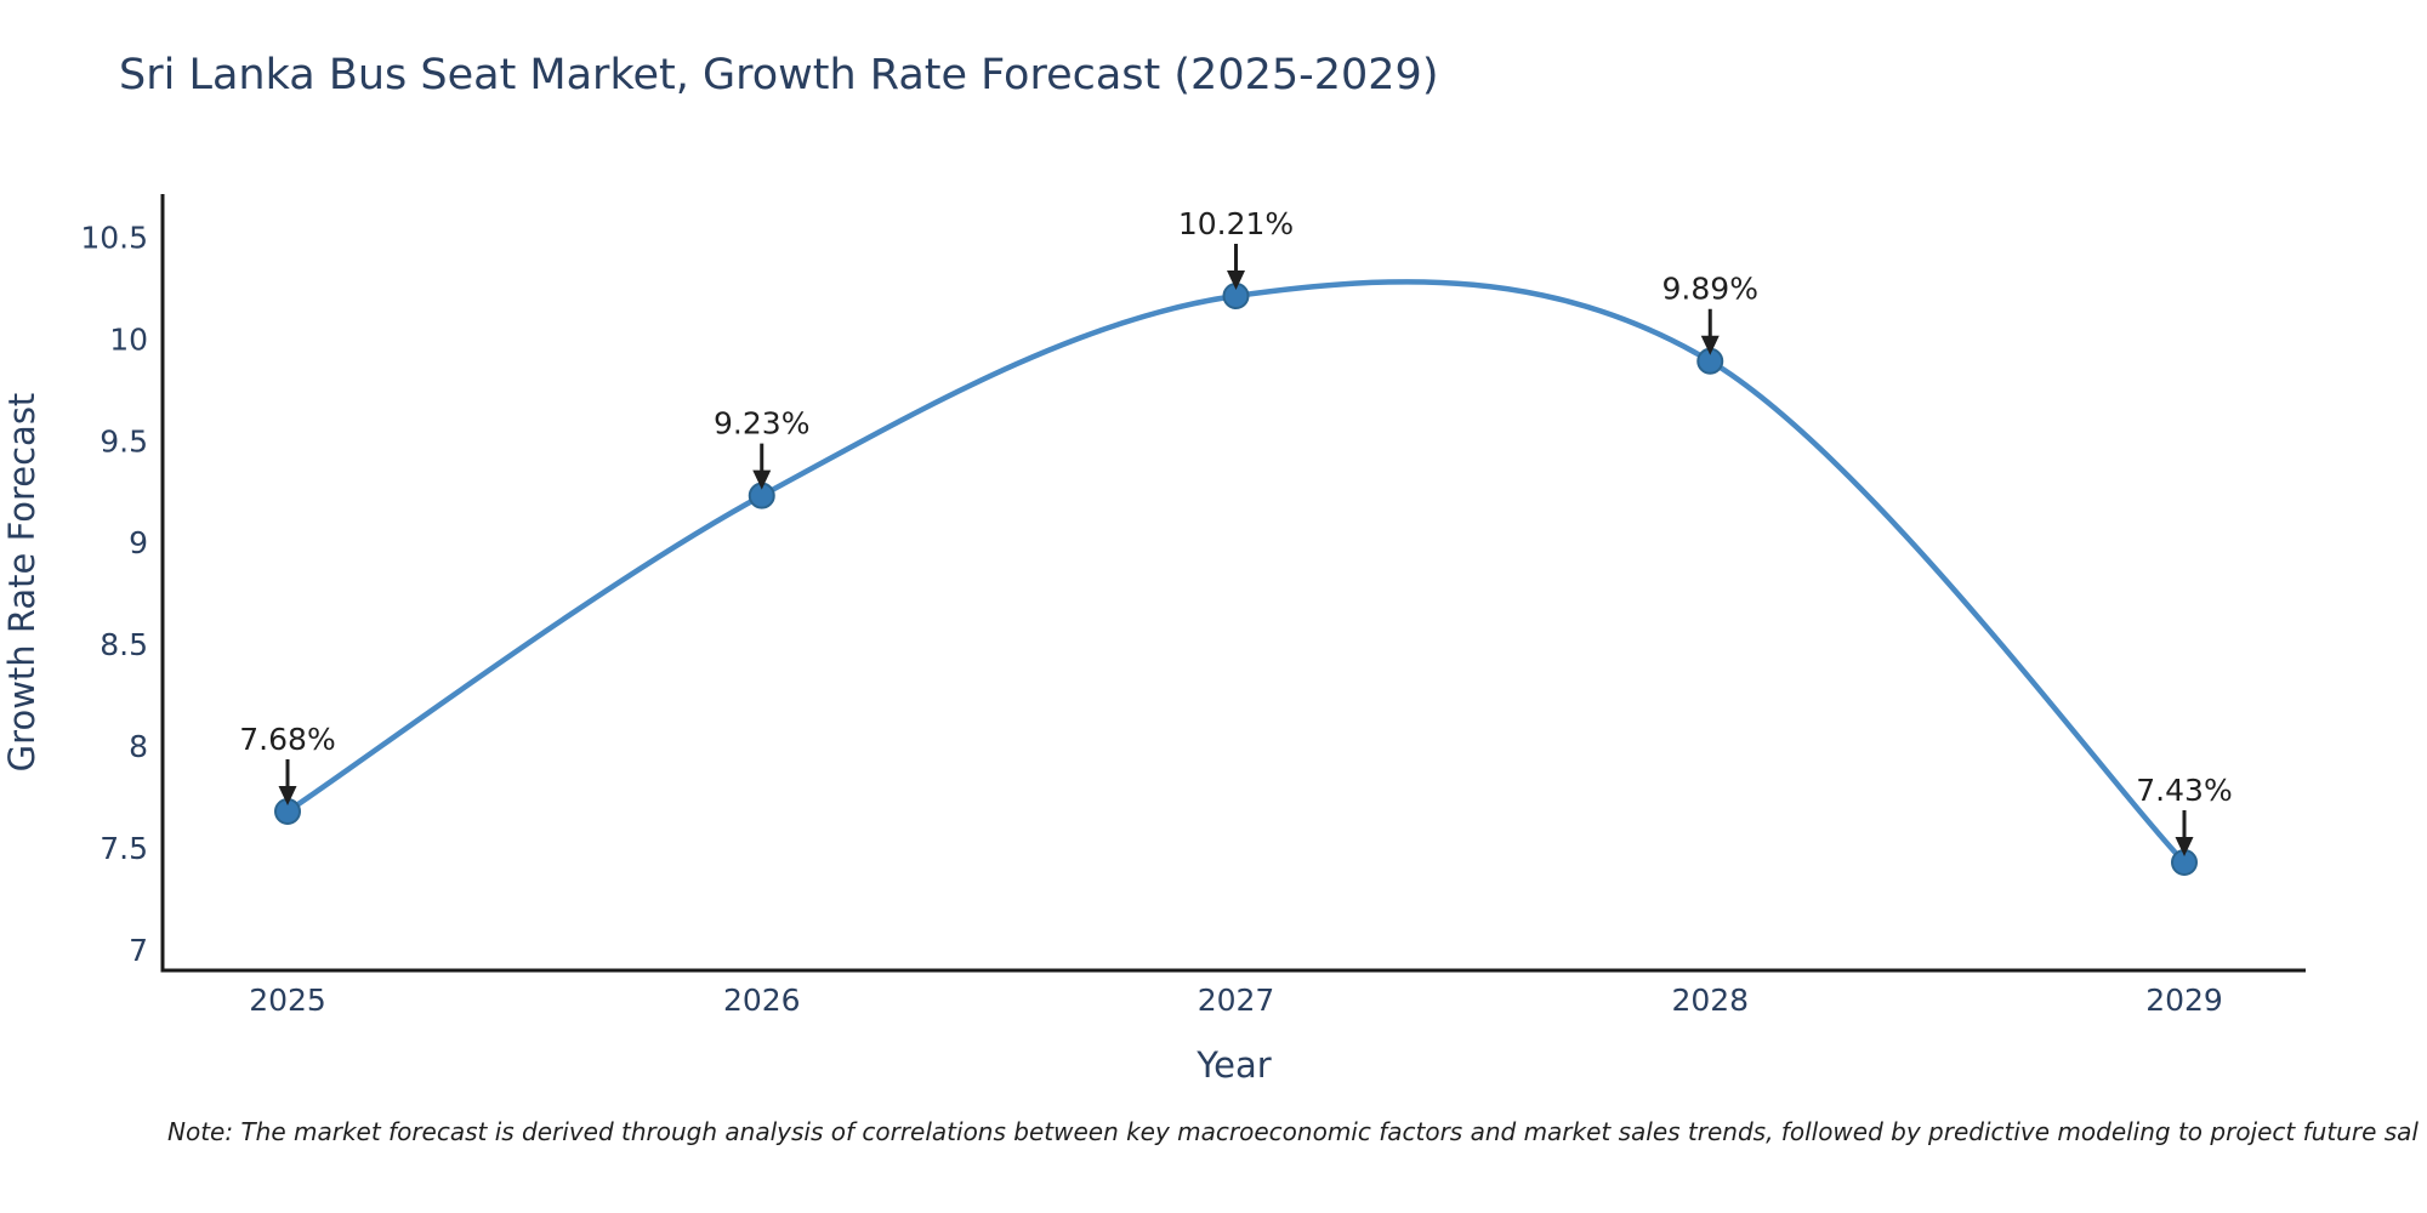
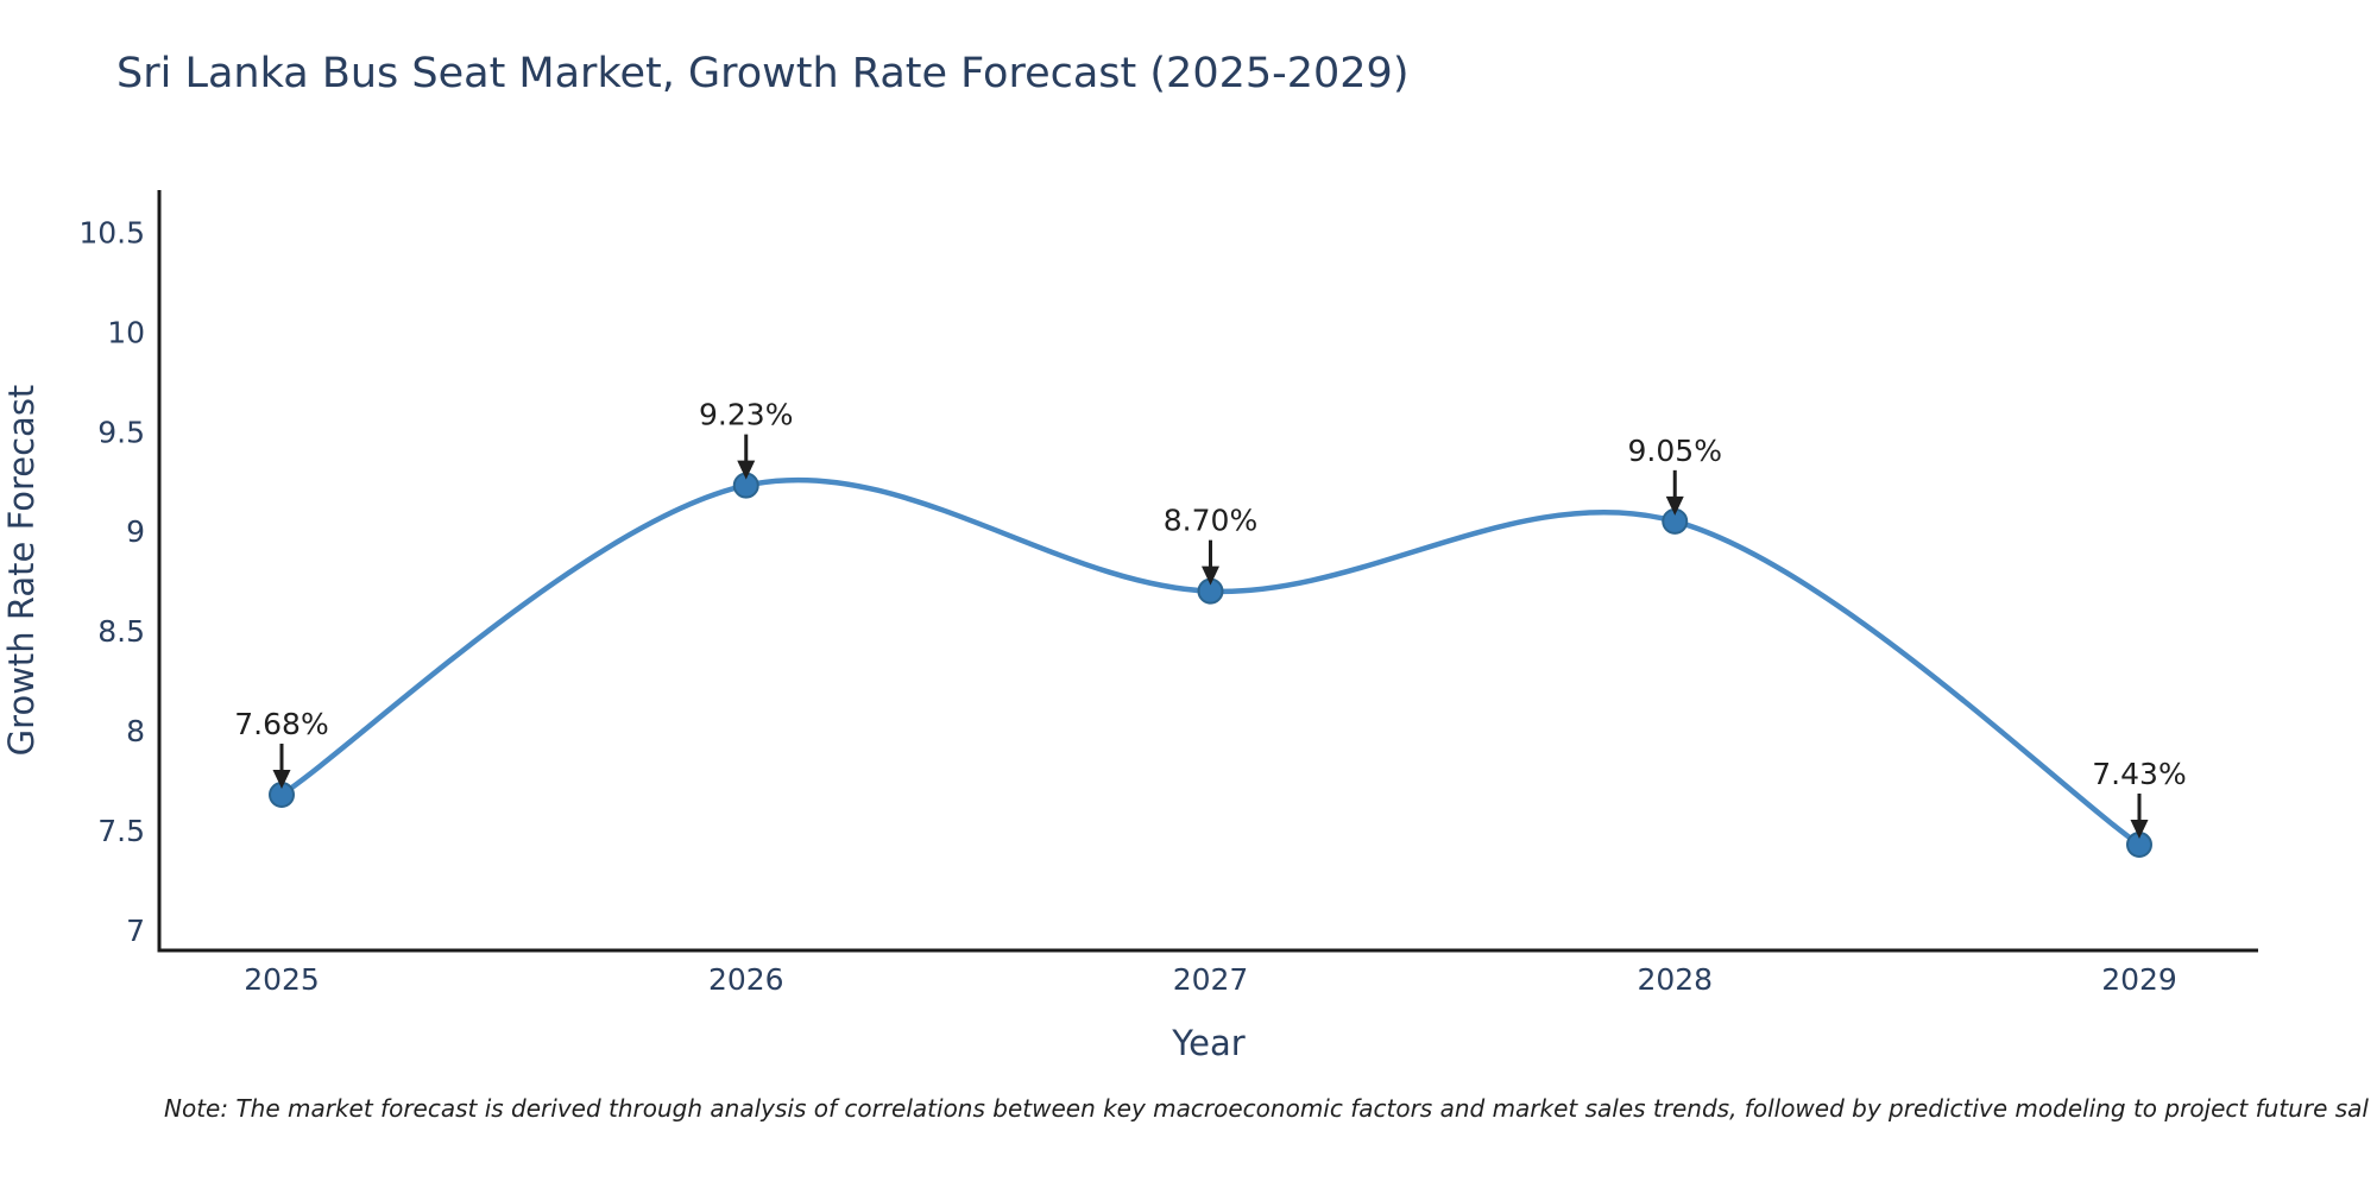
2027: 10.21% -> 8.70%
2028: 9.89% -> 9.05%
